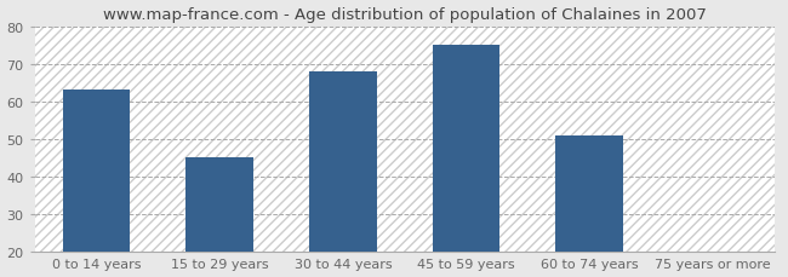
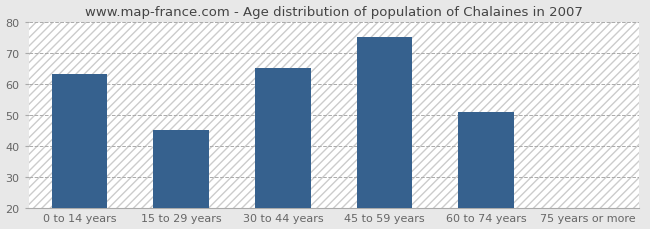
30 to 44 years: 68 -> 65
